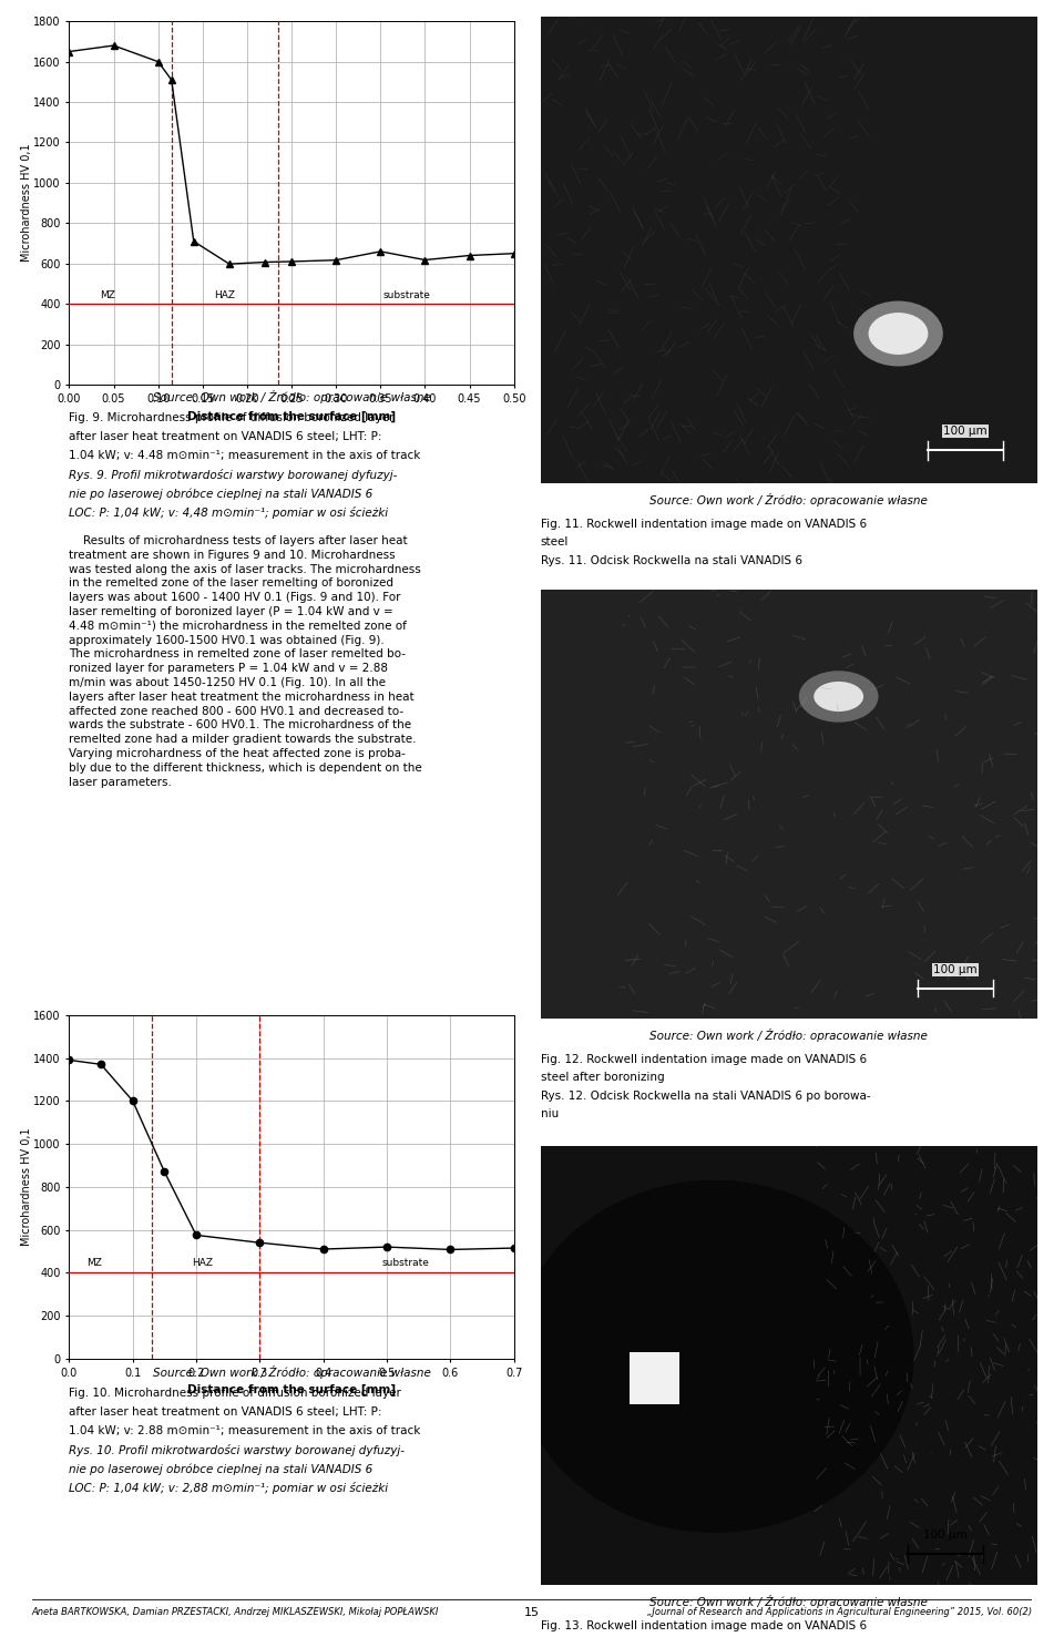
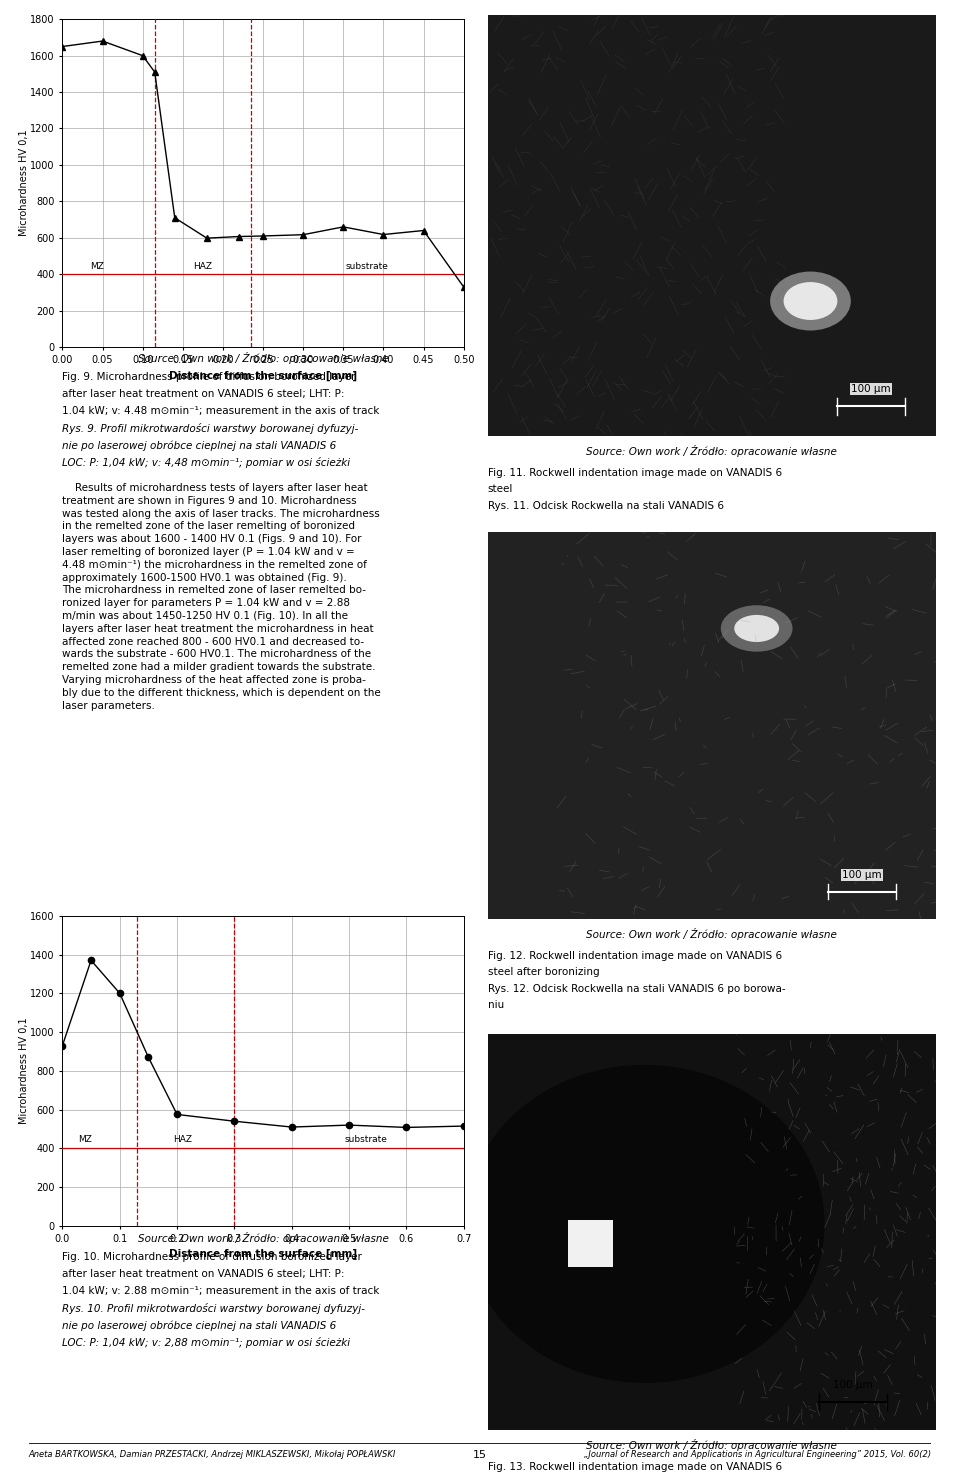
0.50: 650 -> 330
0.0: 1390 -> 930
